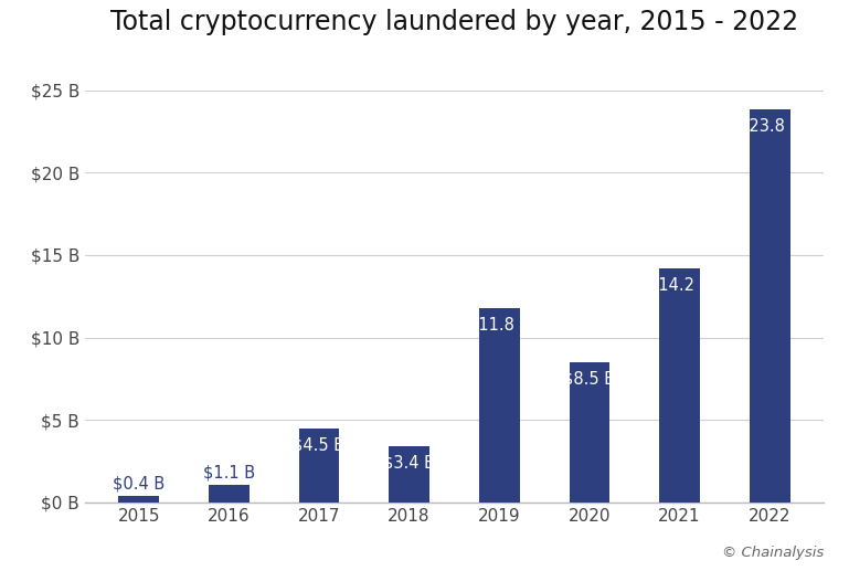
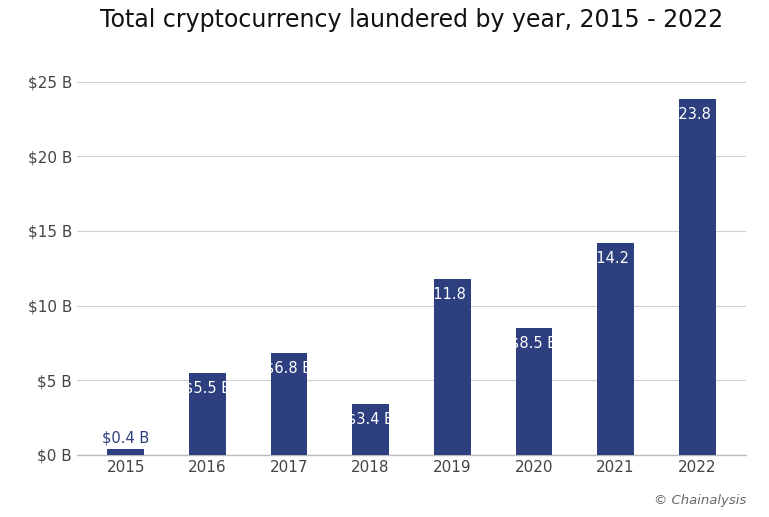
2016: $1.1 -> $5.5
2017: $4.5 -> $6.8
